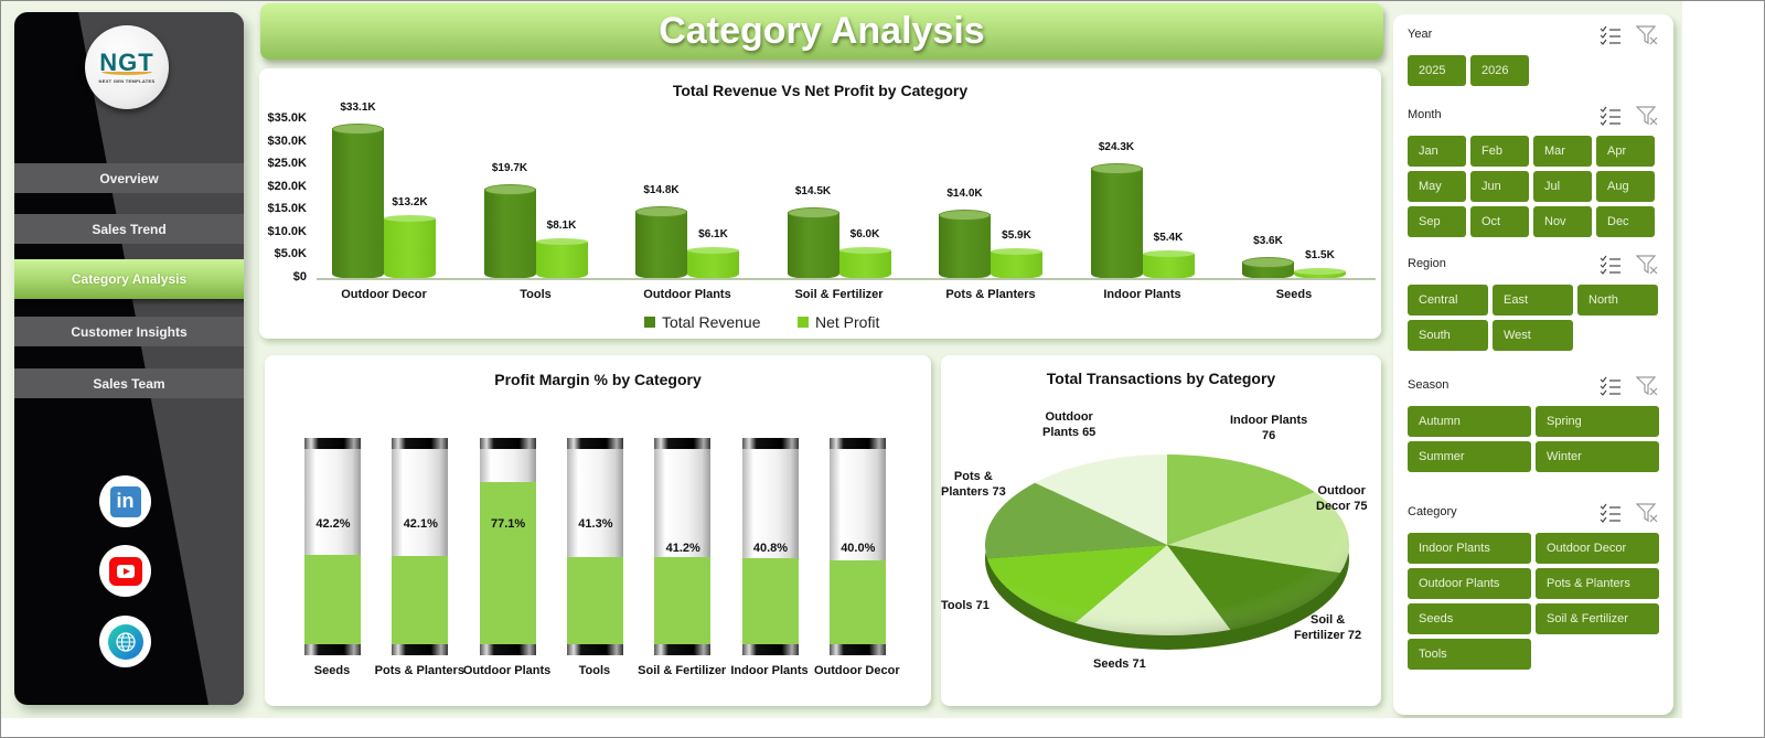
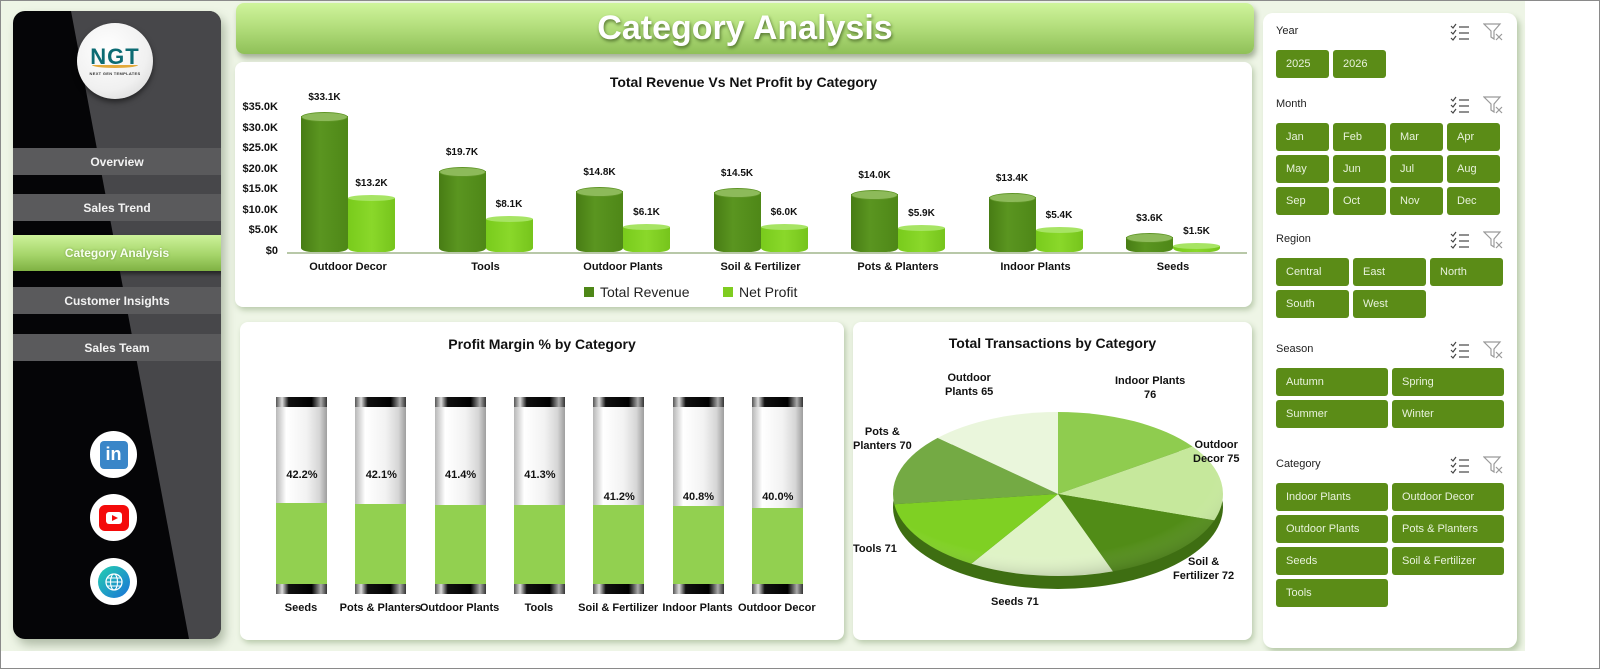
Total Revenue Vs Net Profit by Category/Total Revenue/Indoor Plants: $24.3K -> $13.4K
Profit Margin % by Category/Outdoor Plants: 77.1% -> 41.4%
Total Transactions by Category/Pots & Planters: 73 -> 70
